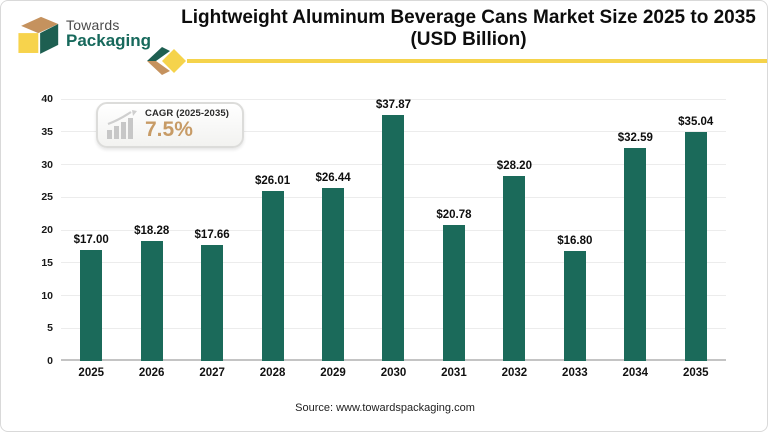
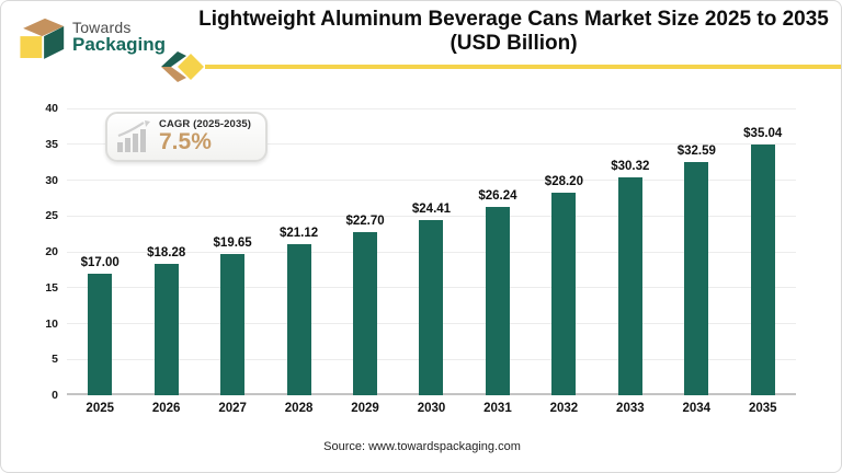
2027: $17.66 -> $19.65
2028: $26.01 -> $21.12
2029: $26.44 -> $22.70
2030: $37.87 -> $24.41
2031: $20.78 -> $26.24
2033: $16.80 -> $30.32
